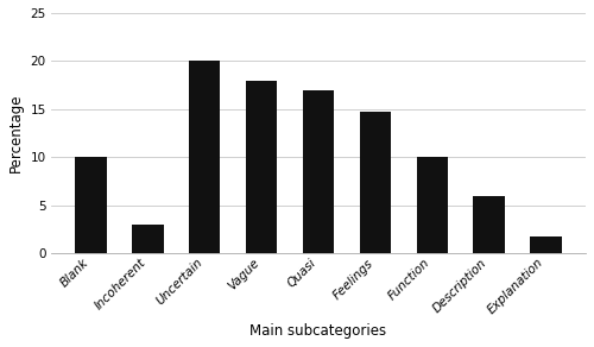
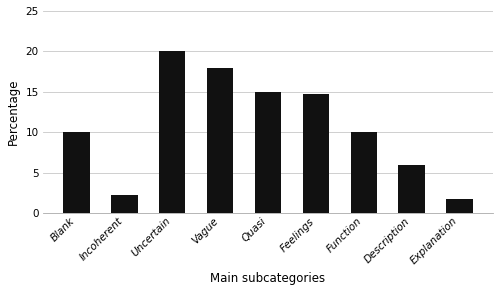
Incoherent: 3.0 -> 2.2
Quasi: 17.0 -> 15.0
